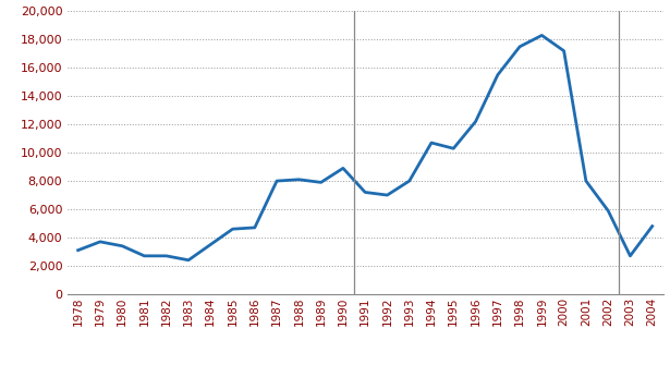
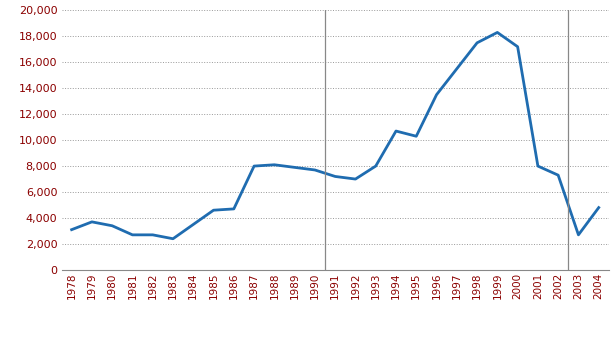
1990: 8,900 -> 7,700
1996: 12,200 -> 13,500
2002: 5,900 -> 7,300
